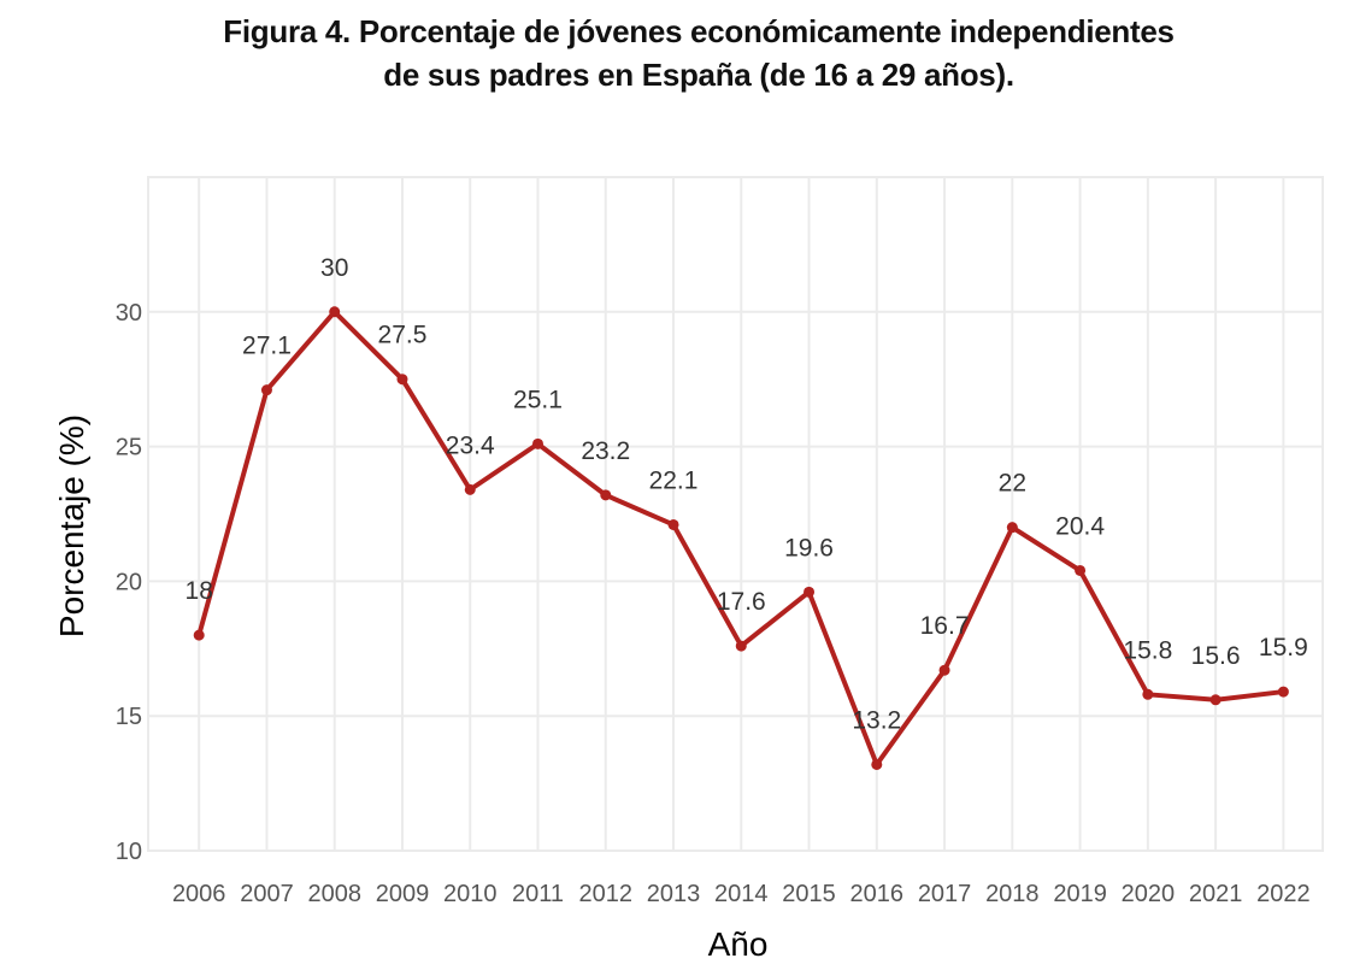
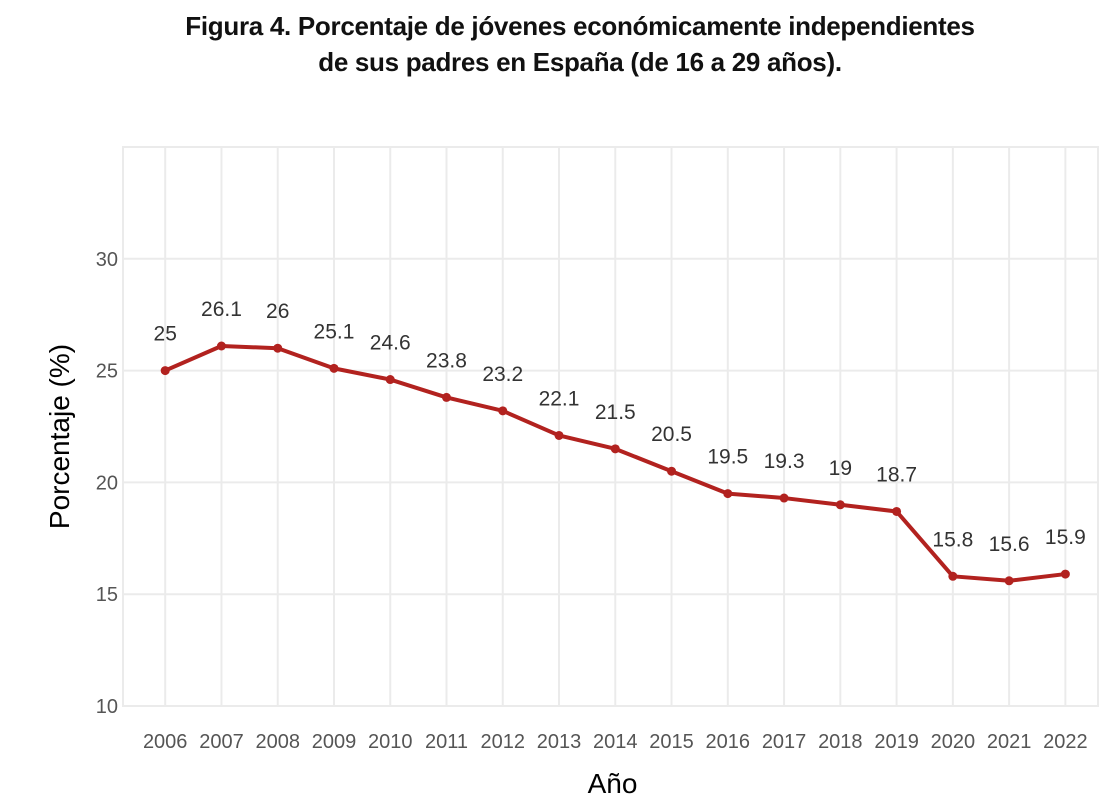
2006: 18 -> 25
2007: 27.1 -> 26.1
2008: 30 -> 26
2009: 27.5 -> 25.1
2010: 23.4 -> 24.6
2011: 25.1 -> 23.8
2014: 17.6 -> 21.5
2015: 19.6 -> 20.5
2016: 13.2 -> 19.5
2017: 16.7 -> 19.3
2018: 22 -> 19
2019: 20.4 -> 18.7
